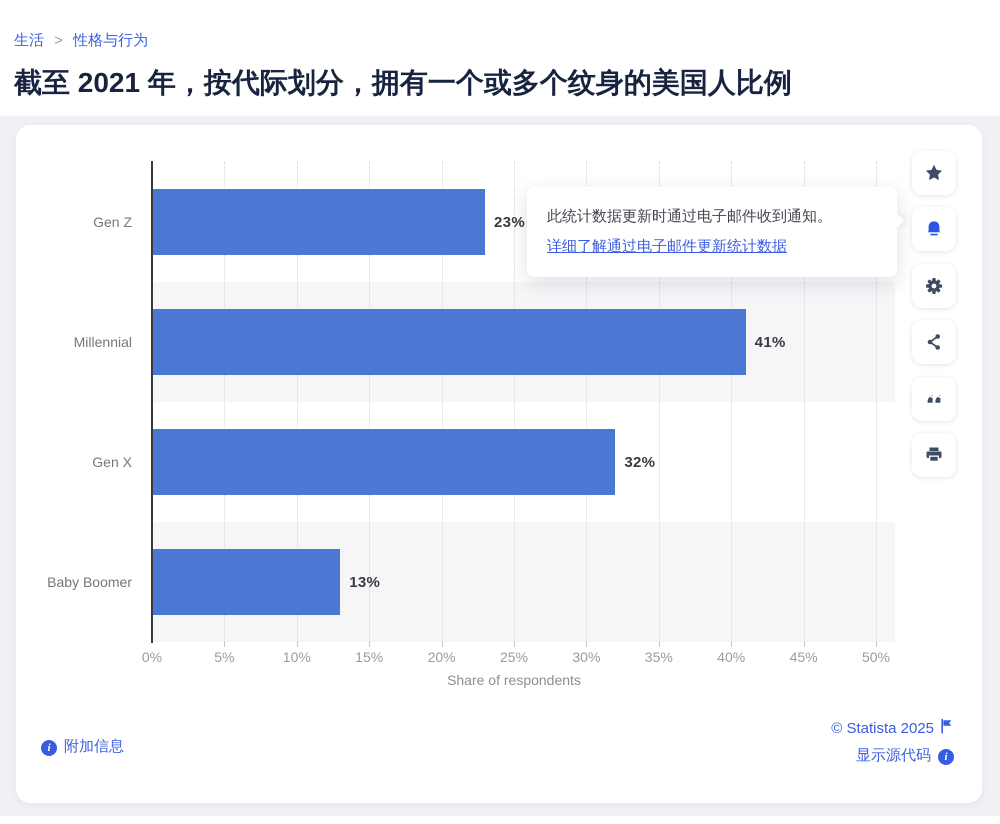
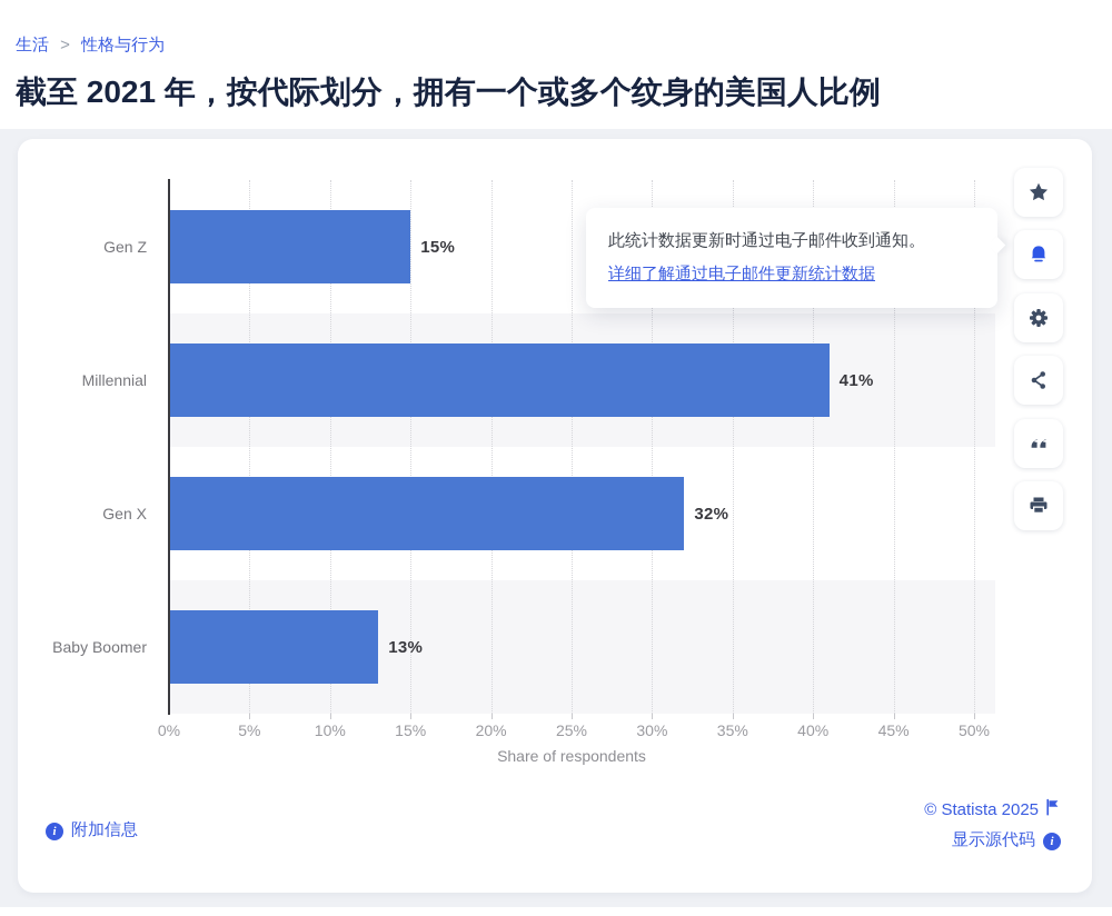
Gen Z: 23% -> 15%
